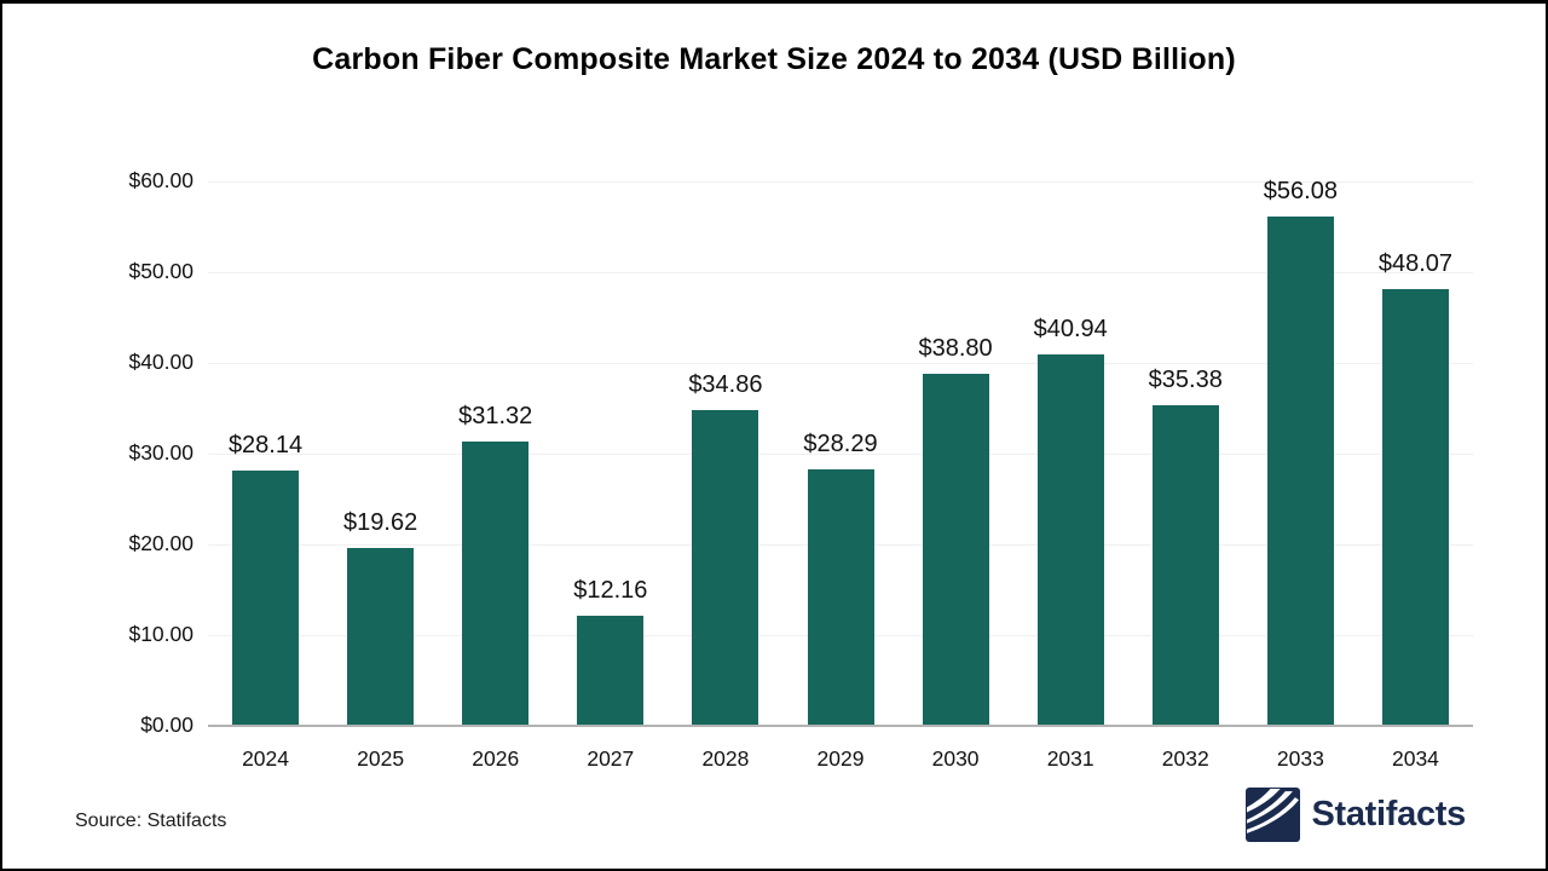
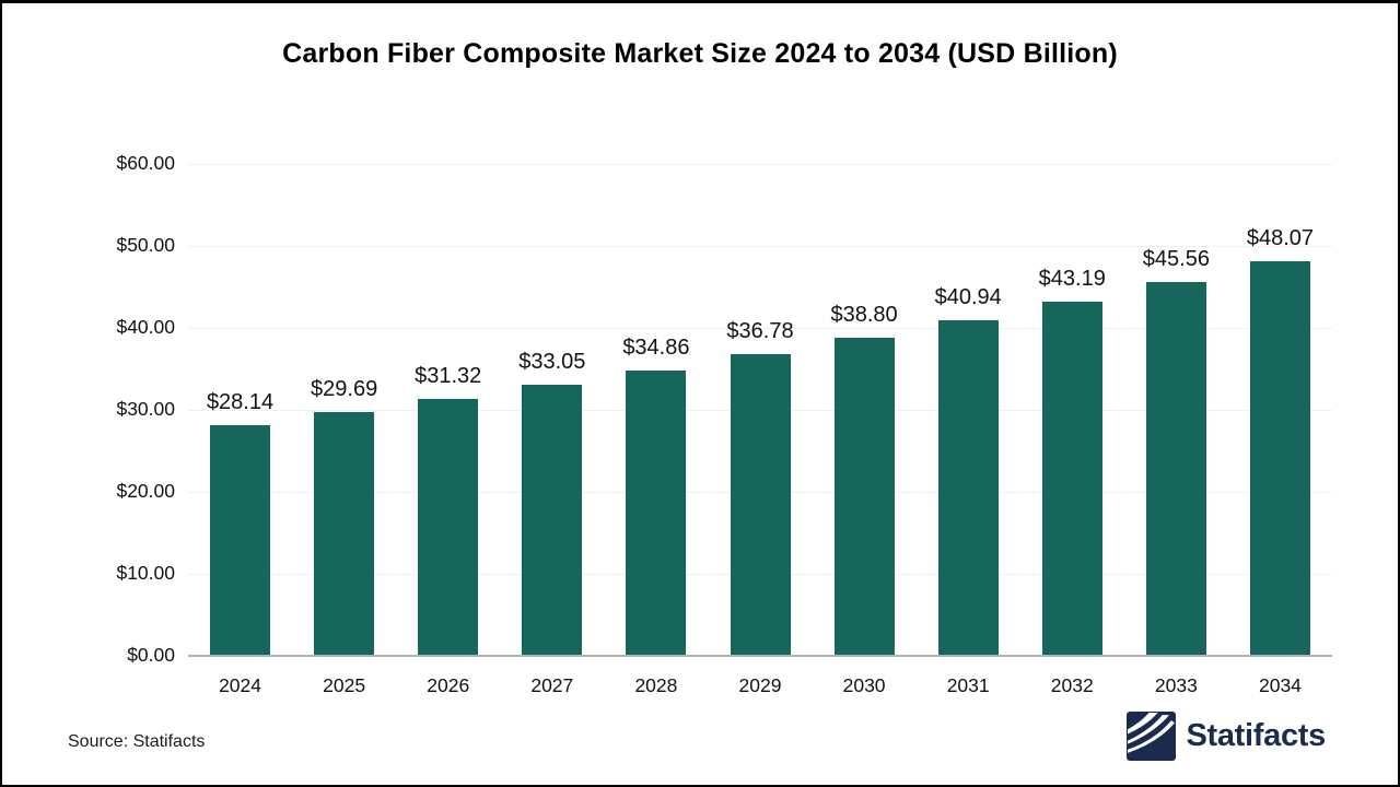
2025: $19.62 -> $29.69
2027: $12.16 -> $33.05
2029: $28.29 -> $36.78
2032: $35.38 -> $43.19
2033: $56.08 -> $45.56
